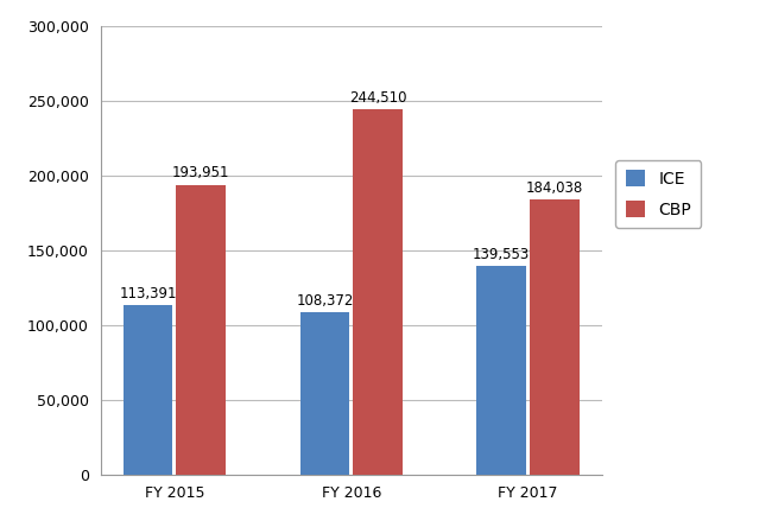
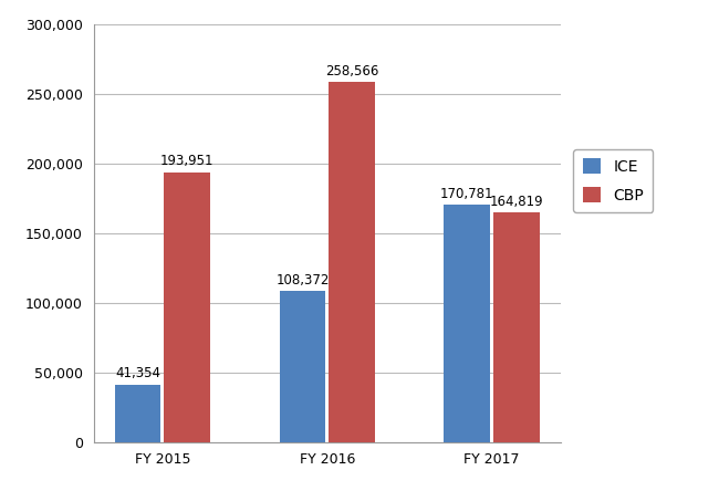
ICE/FY 2015: 113,391 -> 41,354
CBP/FY 2016: 244,510 -> 258,566
ICE/FY 2017: 139,553 -> 170,781
CBP/FY 2017: 184,038 -> 164,819
